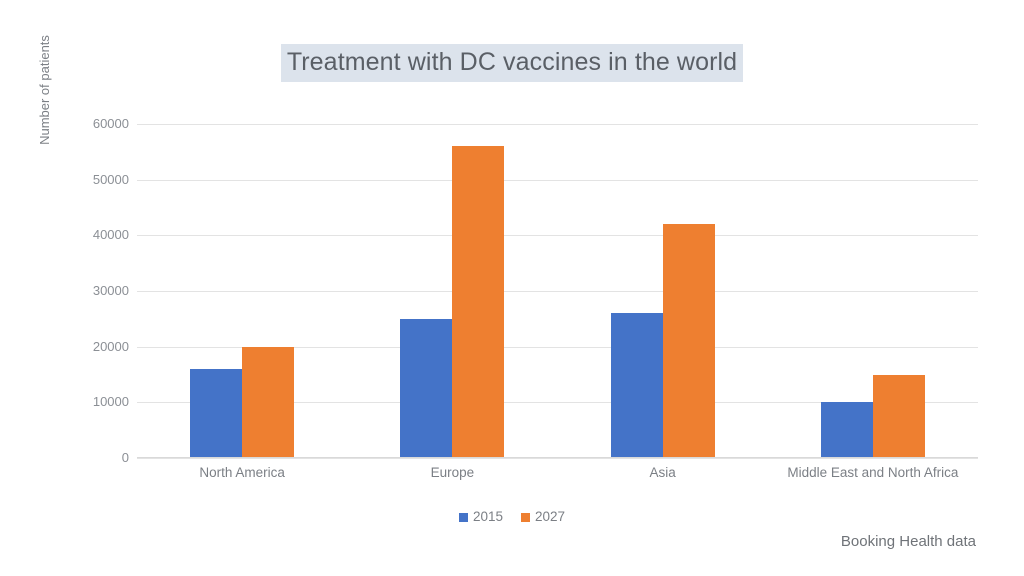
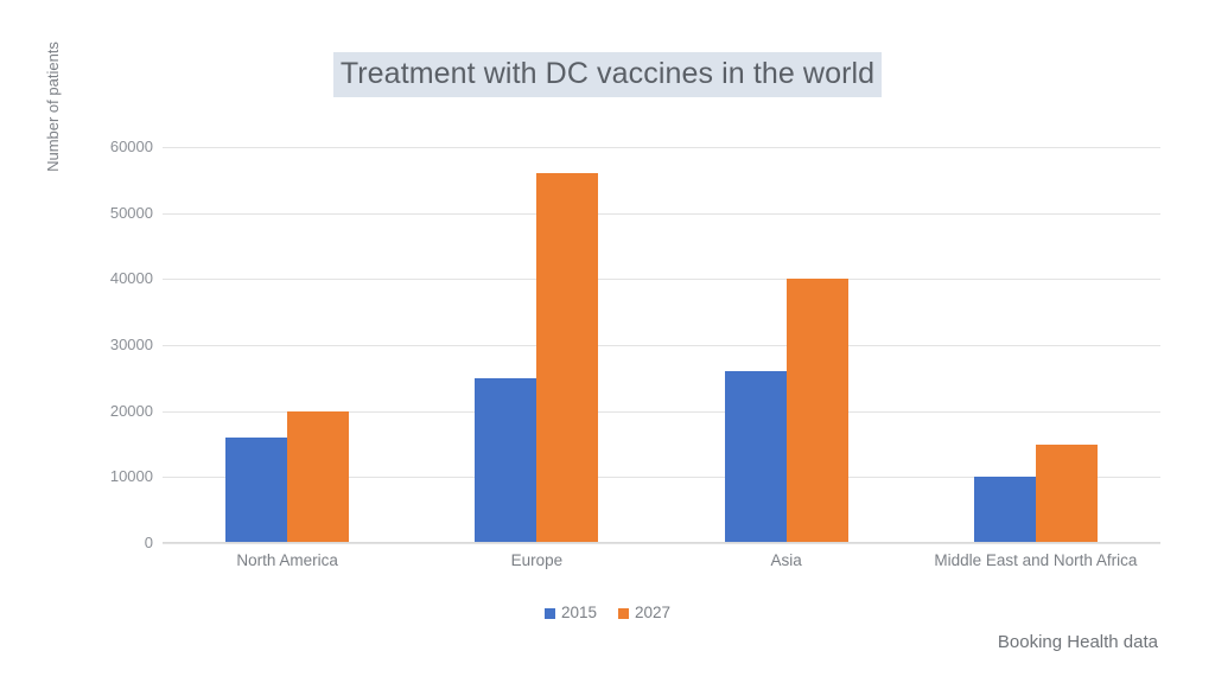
2027/Asia: 42000 -> 40000
